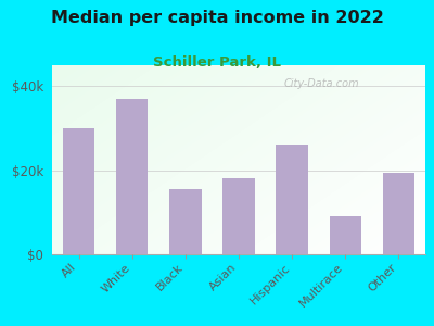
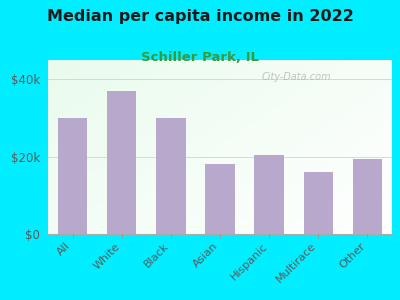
Black: $15.5k -> $30.0k
Hispanic: $26.0k -> $20.5k
Multirace: $9.0k -> $16.0k
